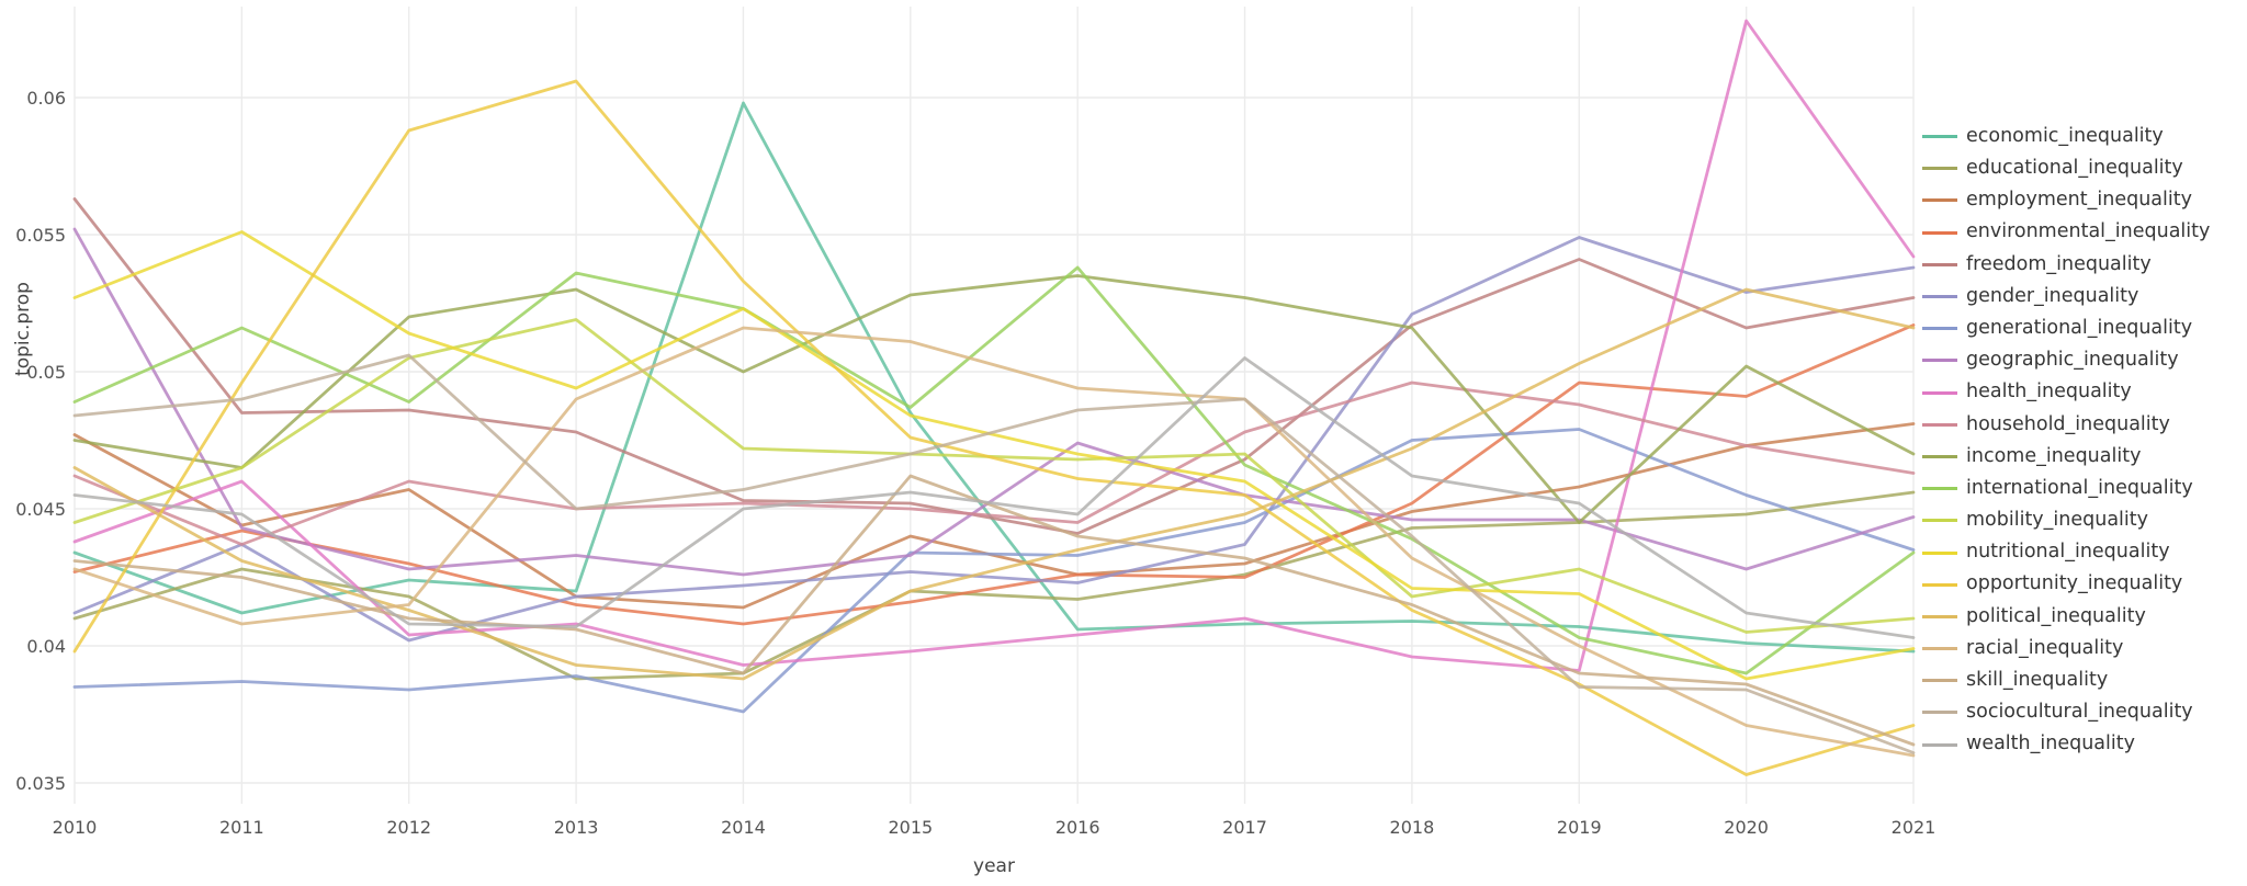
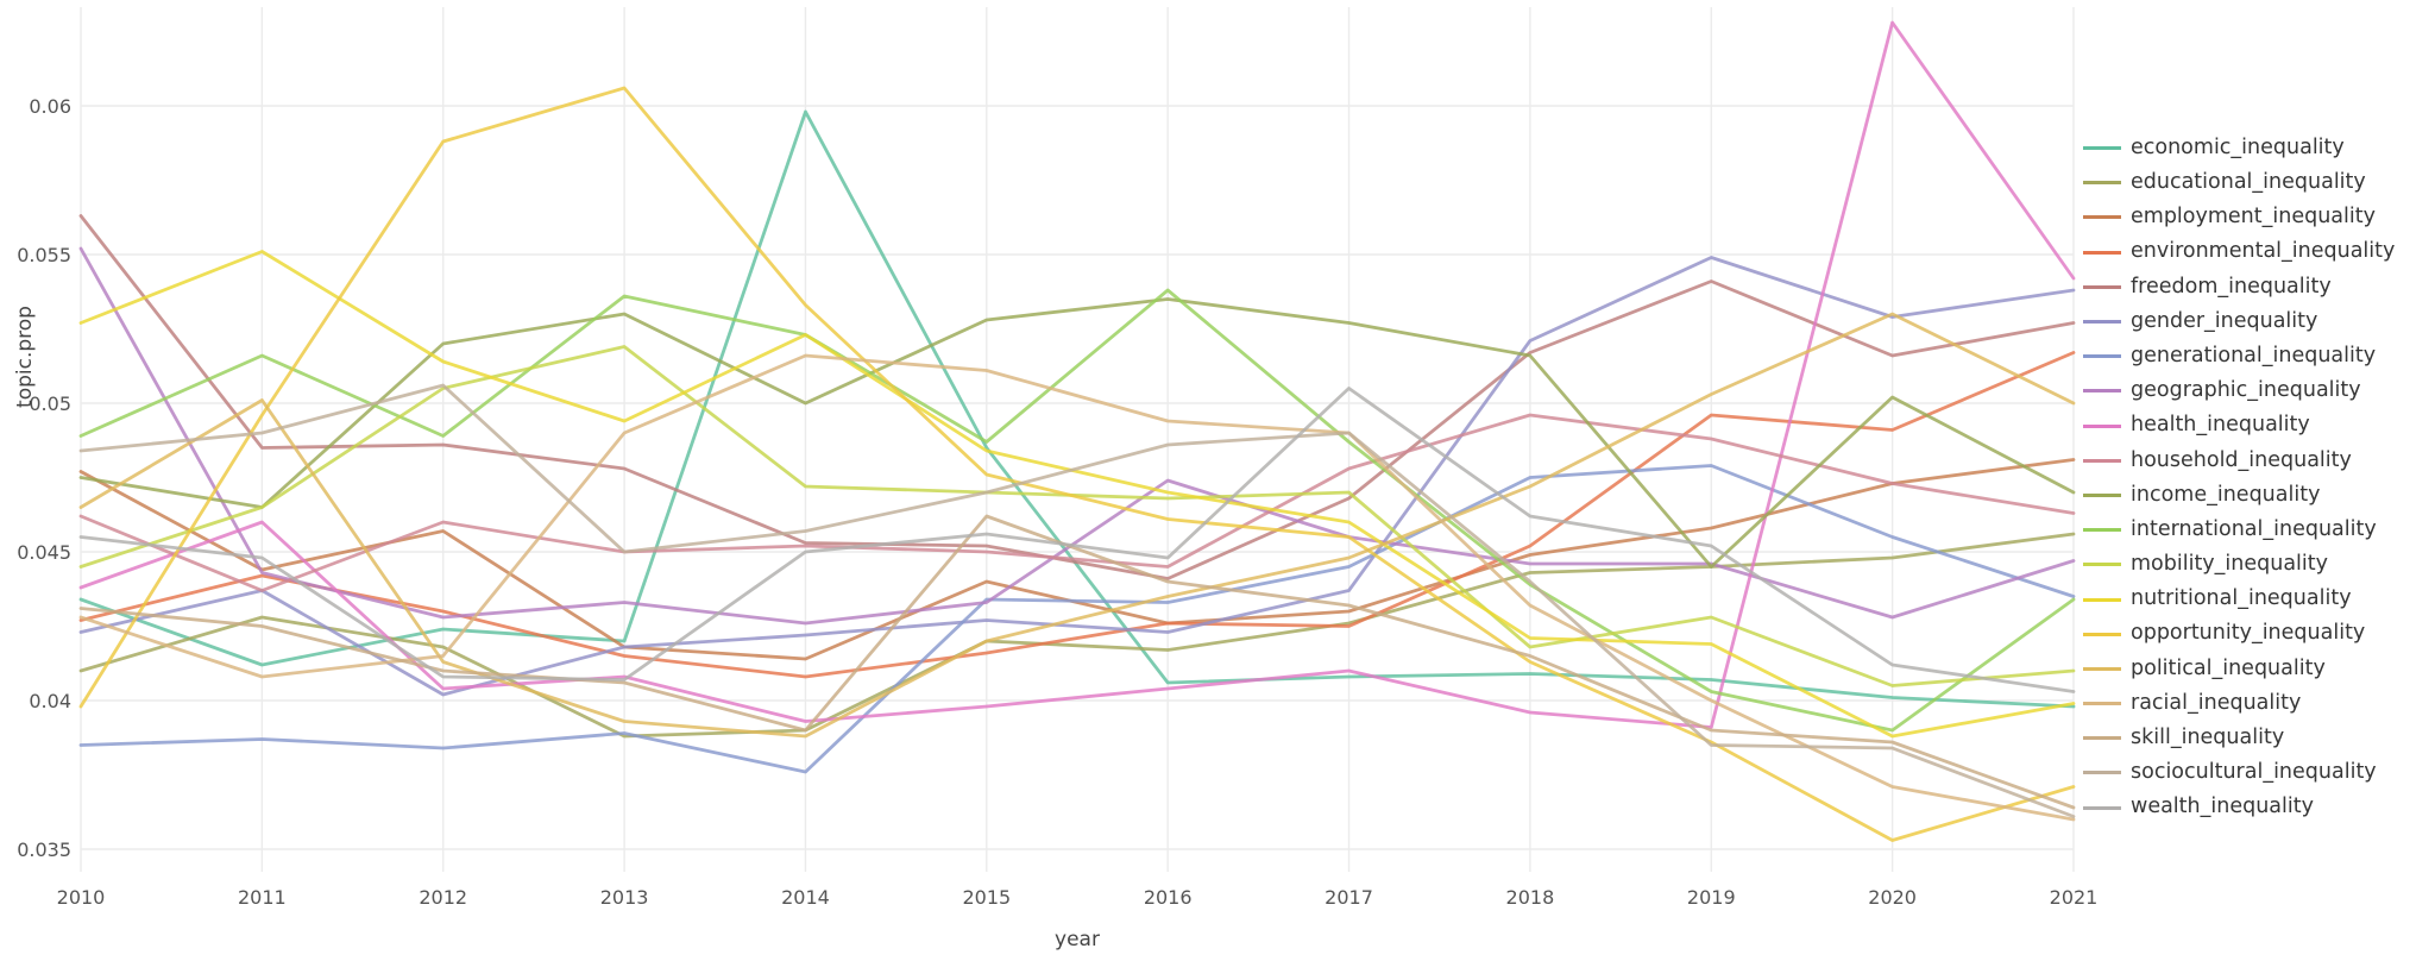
gender_inequality/2010: 0.0412 -> 0.0423
political_inequality/2011: 0.0431 -> 0.0501
international_inequality/2017: 0.0466 -> 0.0487
political_inequality/2021: 0.0516 -> 0.0500
